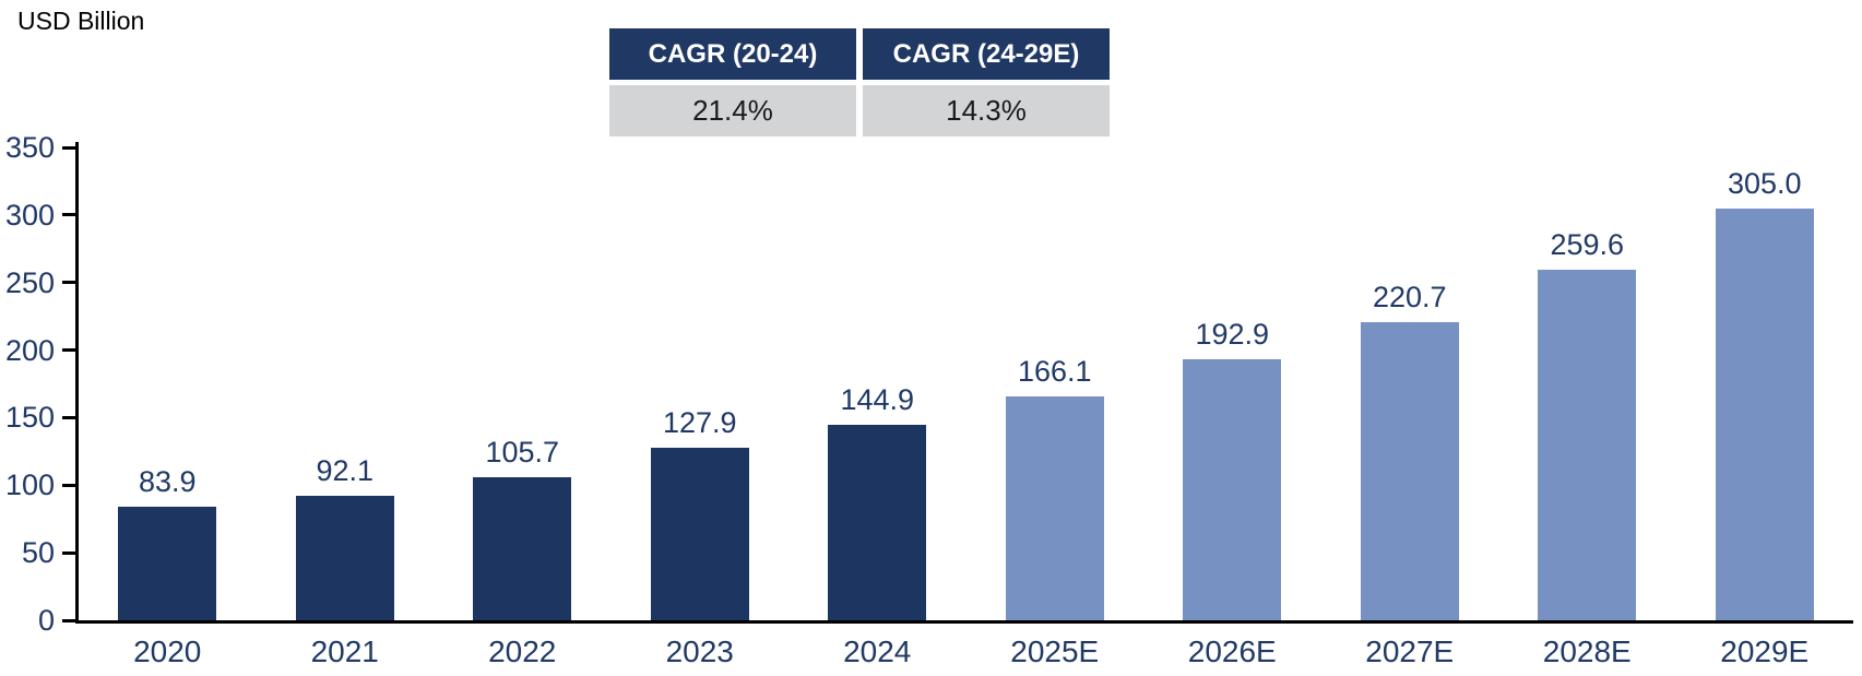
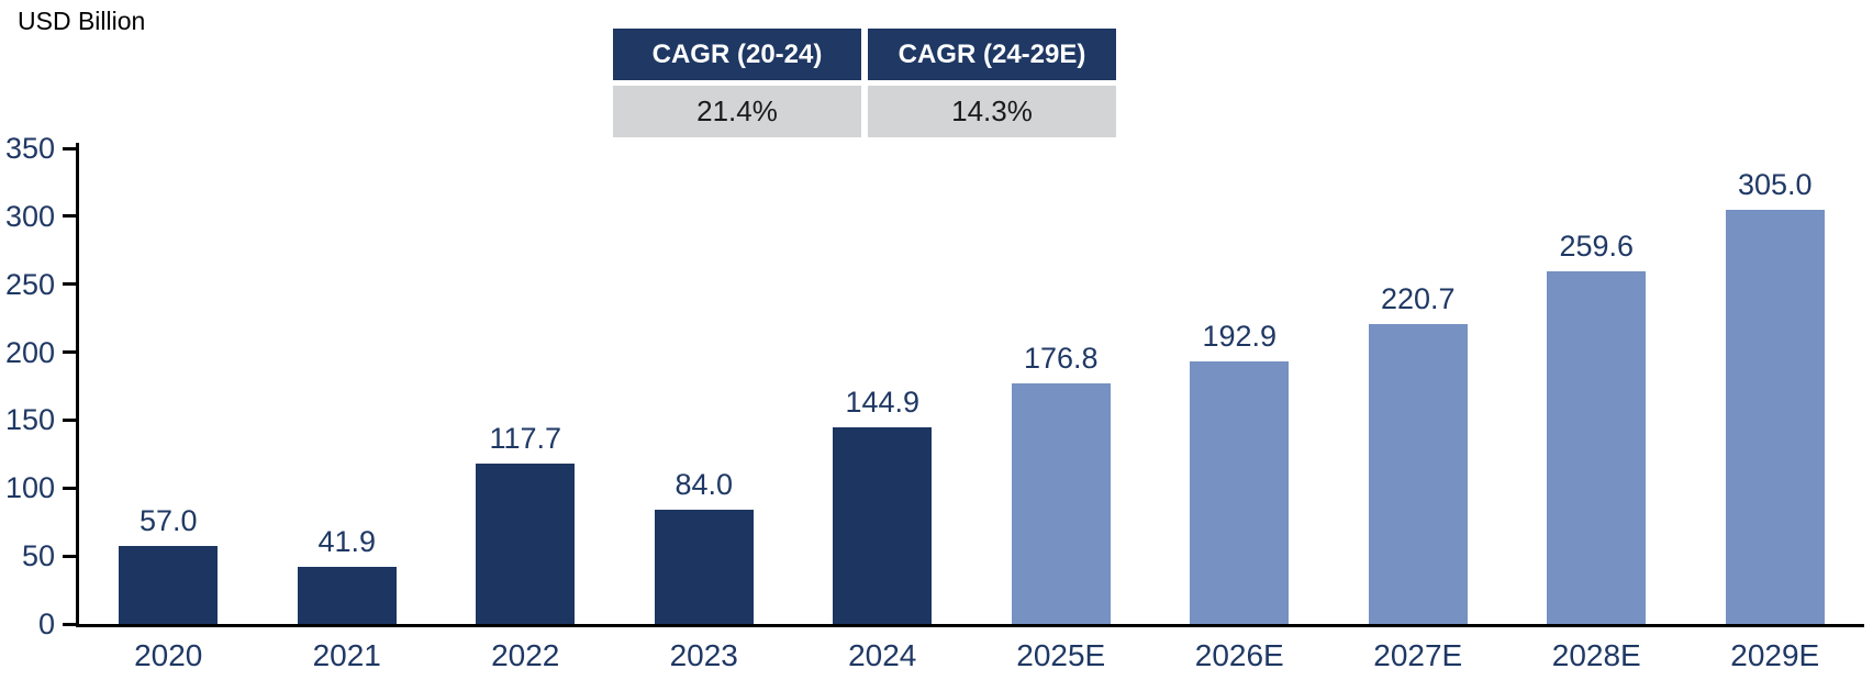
2020: 83.9 -> 57.0
2021: 92.1 -> 41.9
2022: 105.7 -> 117.7
2023: 127.9 -> 84.0
2025E: 166.1 -> 176.8
